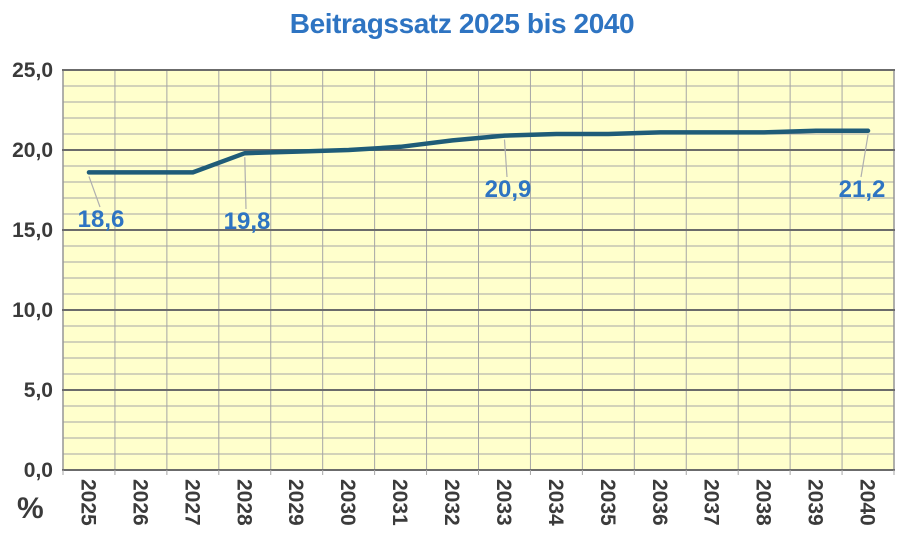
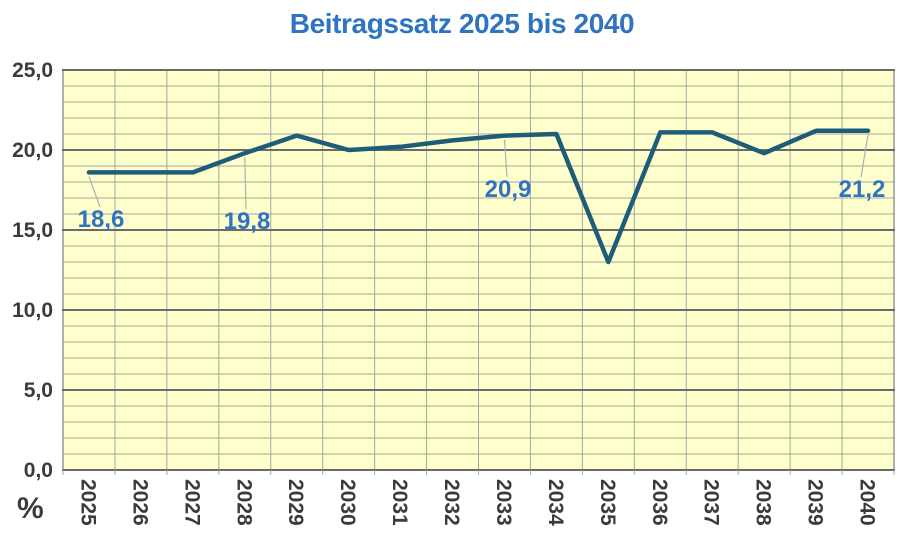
2029: 19,9 -> 20,9
2035: 21,0 -> 13,0
2038: 21,1 -> 19,8
